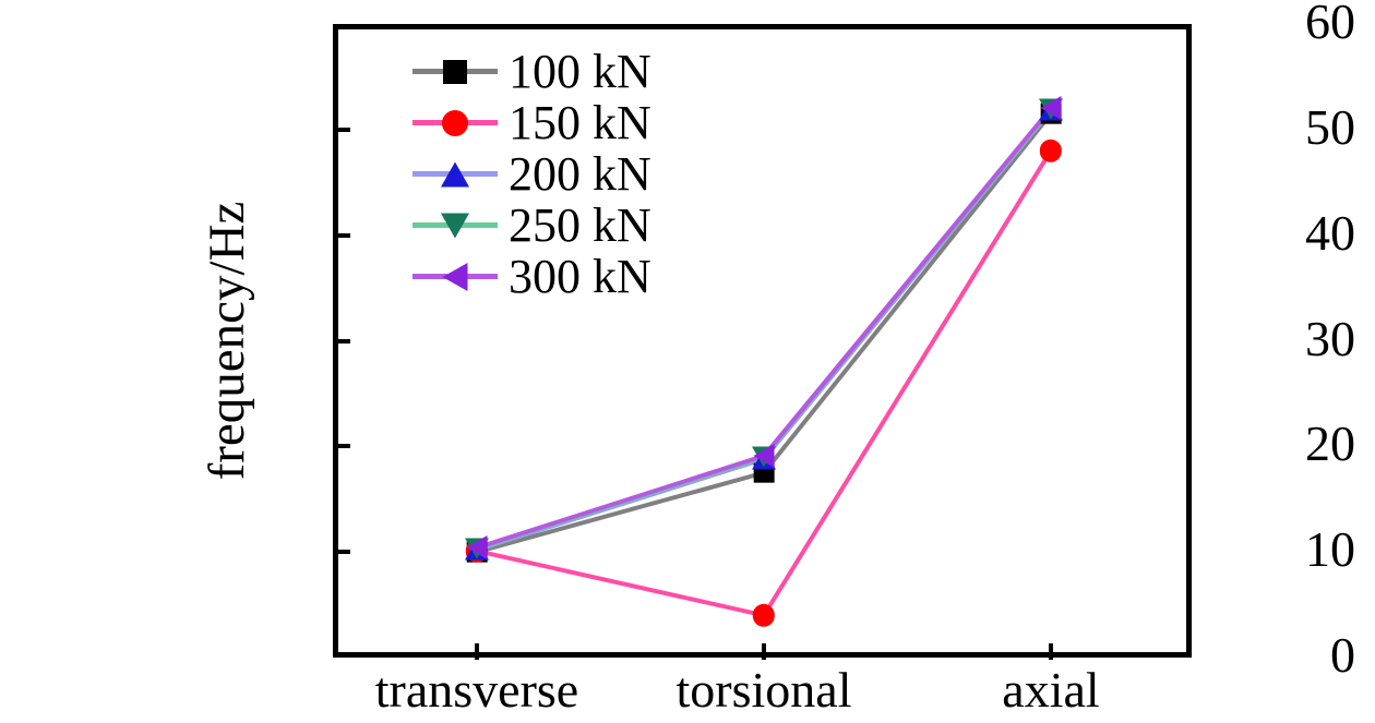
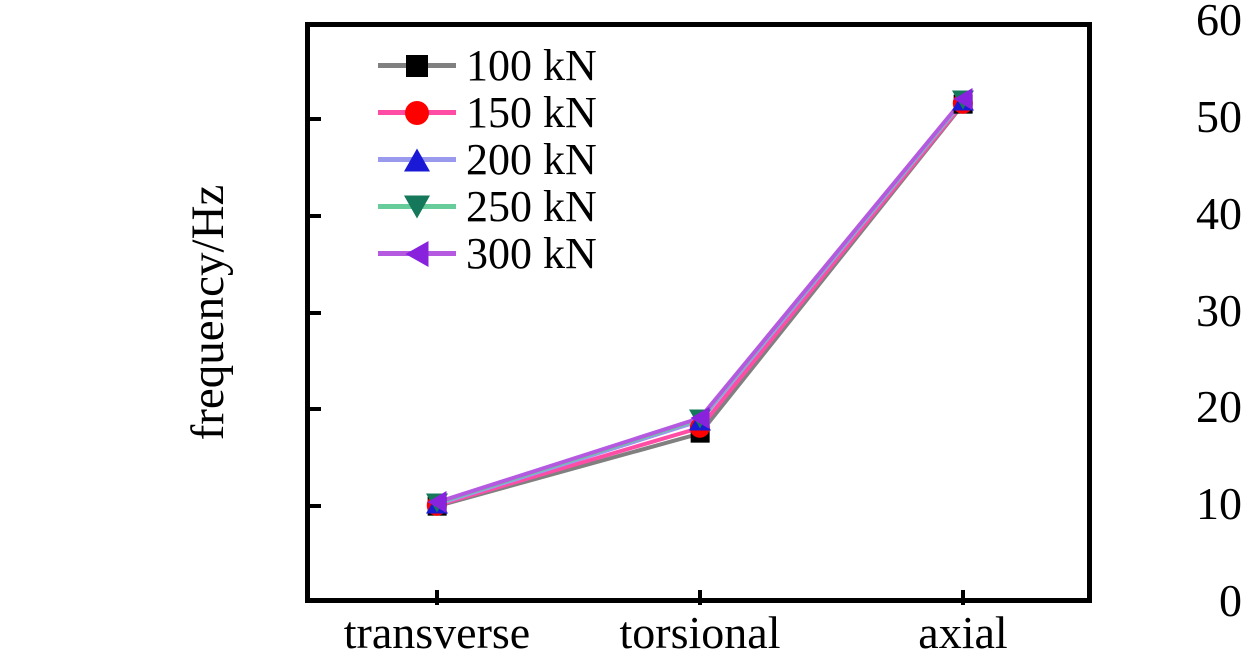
150 kN/torsional: 4 -> 18
150 kN/axial: 48 -> 52
